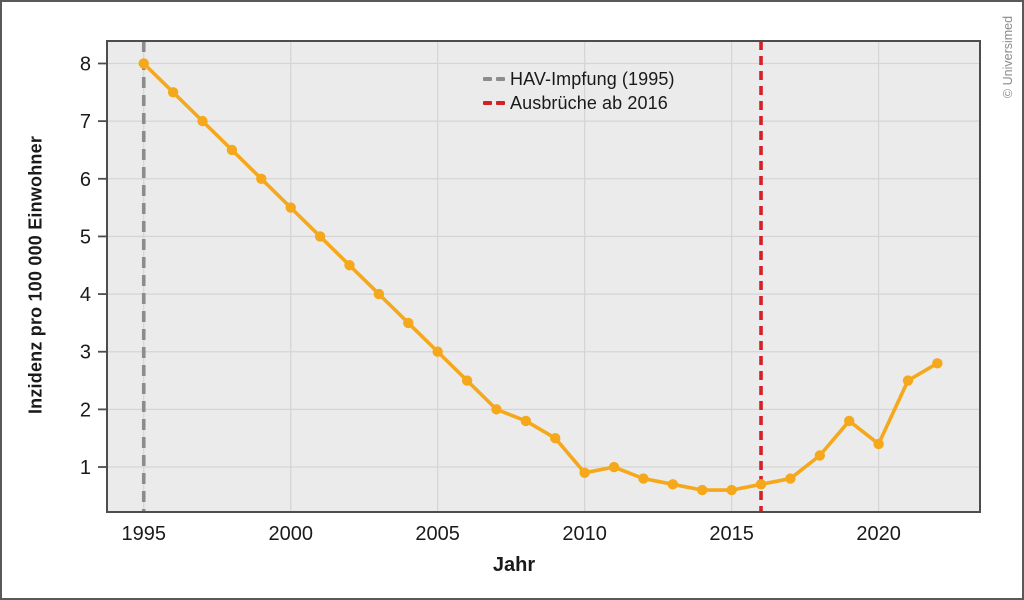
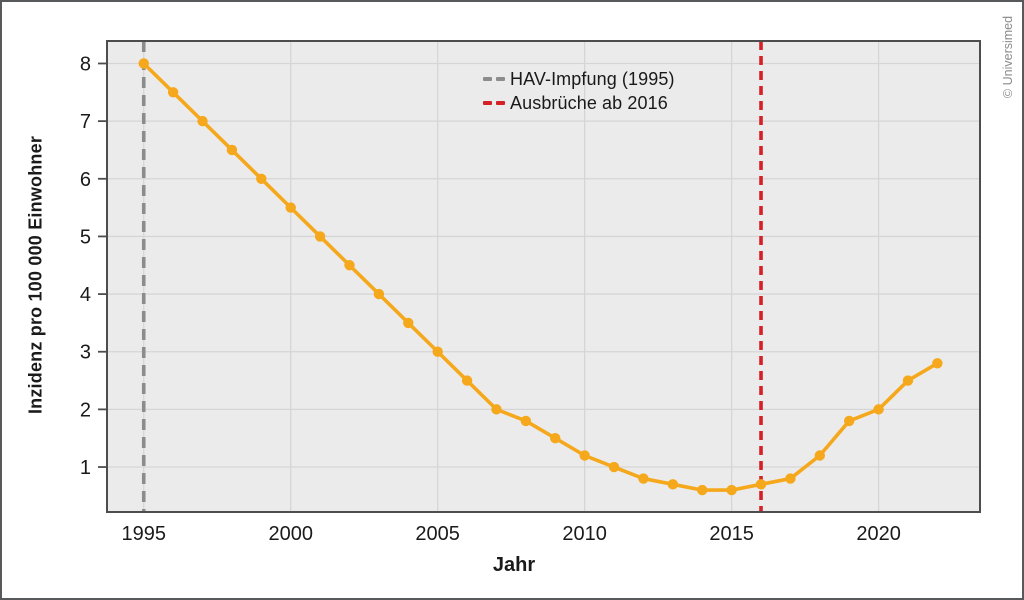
2010: 0.9 -> 1.2
2020: 1.4 -> 2.0
